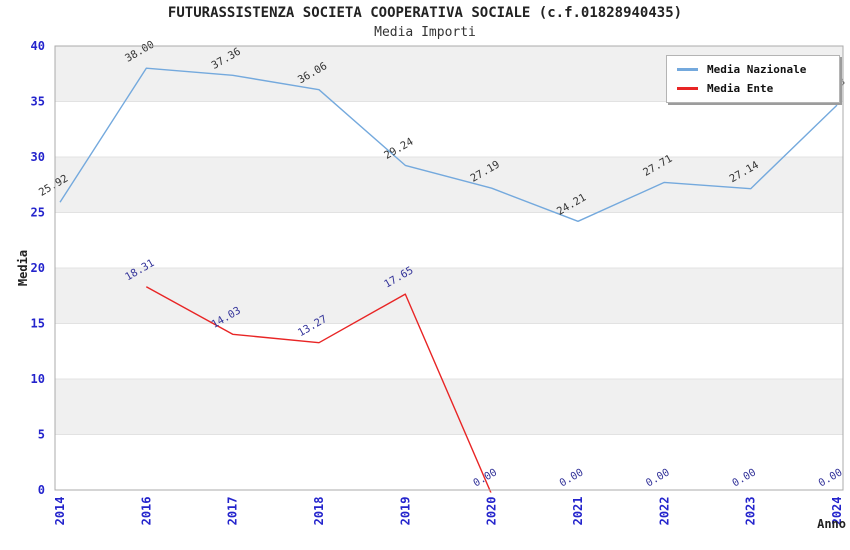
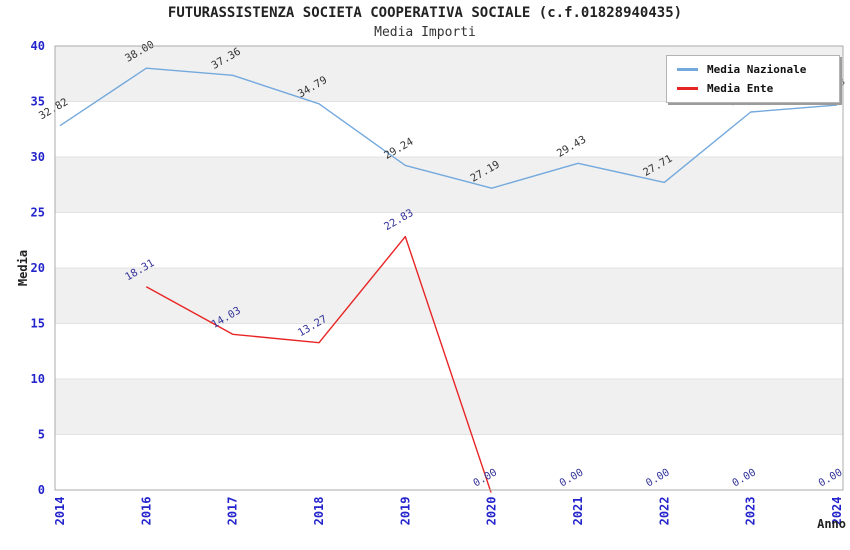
Media Nazionale/2014: 25.92 -> 32.82
Media Nazionale/2018: 36.06 -> 34.79
Media Ente/2019: 17.65 -> 22.83
Media Nazionale/2021: 24.21 -> 29.43
Media Nazionale/2023: 27.14 -> 34.05
